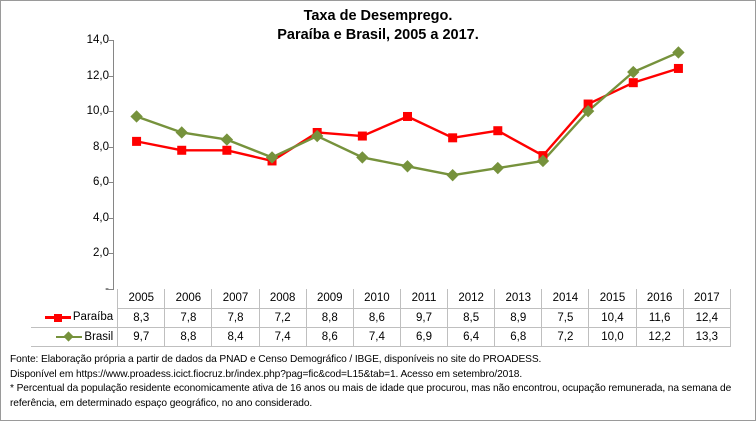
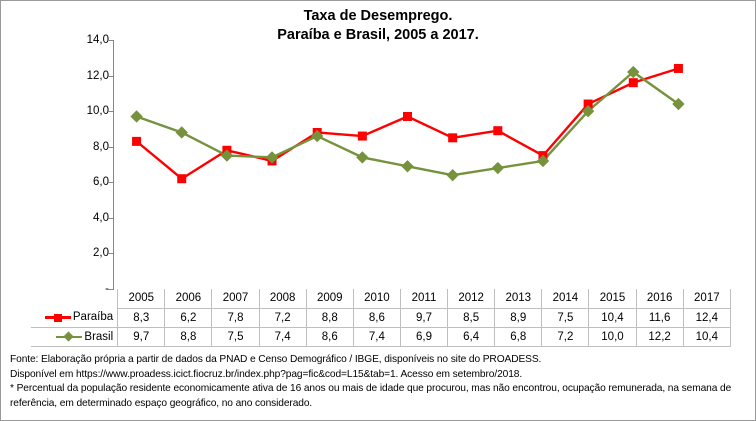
Paraíba/2006: 7,8 -> 6,2
Brasil/2007: 8,4 -> 7,5
Brasil/2017: 13,3 -> 10,4
